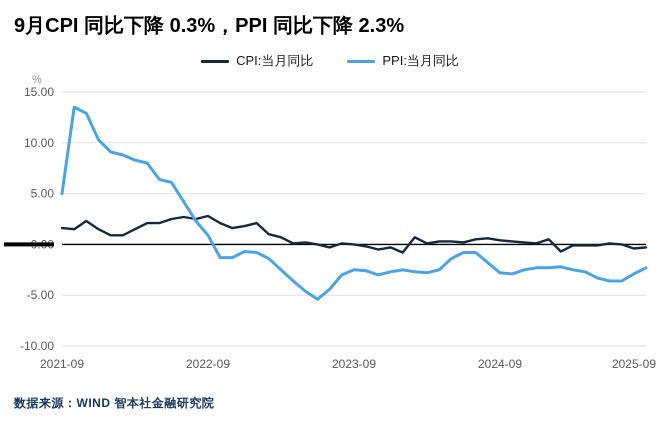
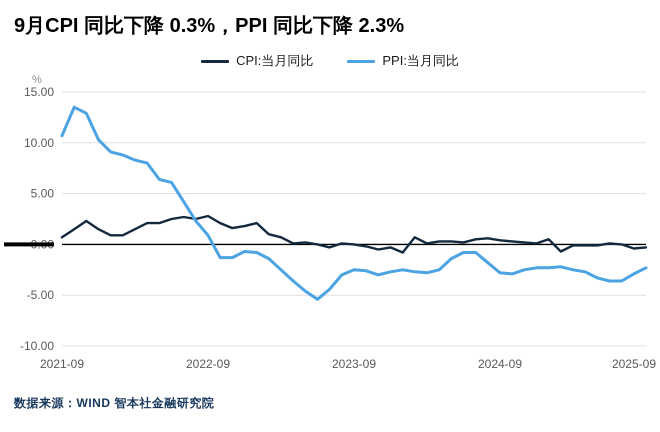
CPI:当月同比/2021-09: 1.6 -> 0.7
PPI:当月同比/2021-09: 5.0 -> 10.7
